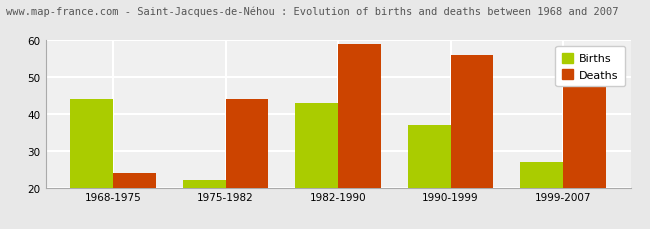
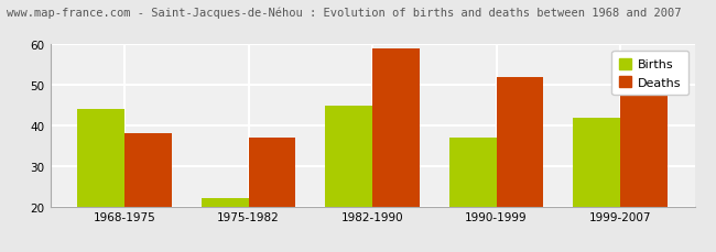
Deaths/1968-1975: 24 -> 38
Deaths/1975-1982: 44 -> 37
Births/1982-1990: 43 -> 45
Deaths/1990-1999: 56 -> 52
Births/1999-2007: 27 -> 42
